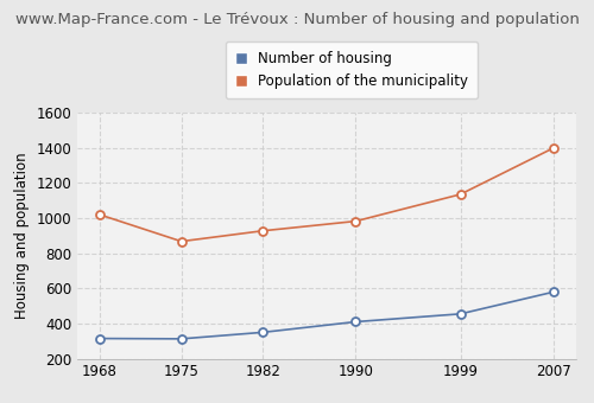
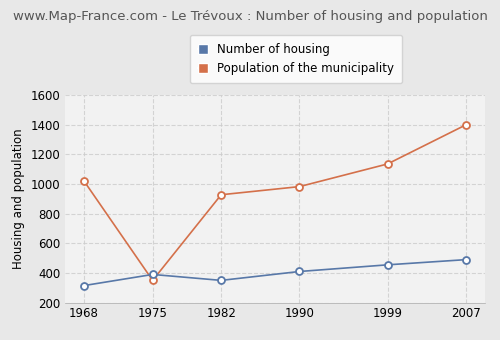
Number of housing/1975: 310 -> 390
Population of the municipality/1975: 870 -> 350
Number of housing/2007: 580 -> 490
